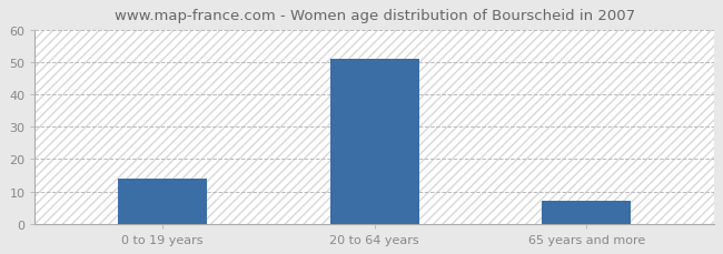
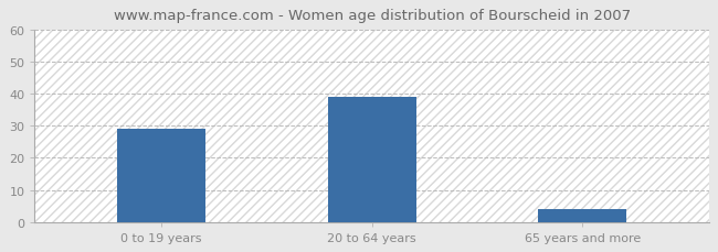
0 to 19 years: 14 -> 29
20 to 64 years: 51 -> 39
65 years and more: 7 -> 4
